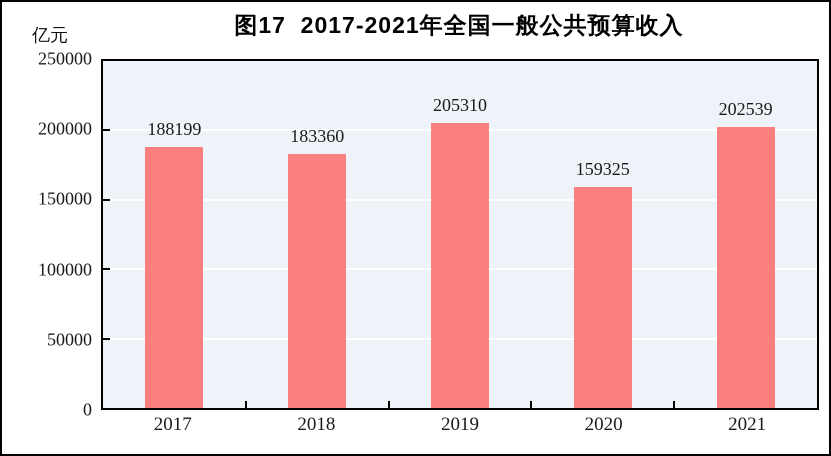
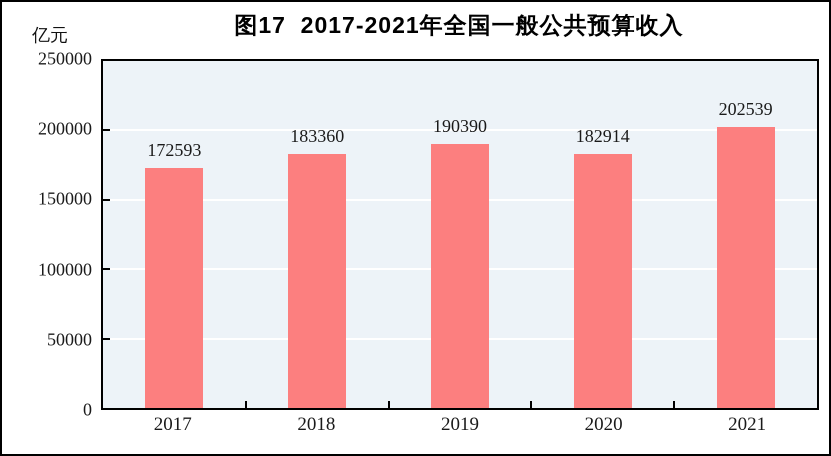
2017: 188199 -> 172593
2019: 205310 -> 190390
2020: 159325 -> 182914
